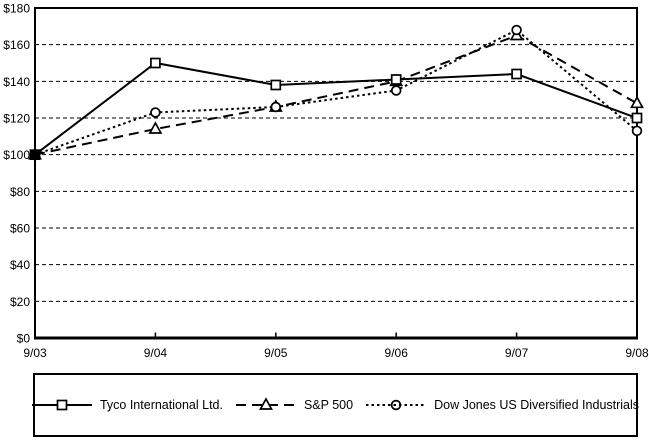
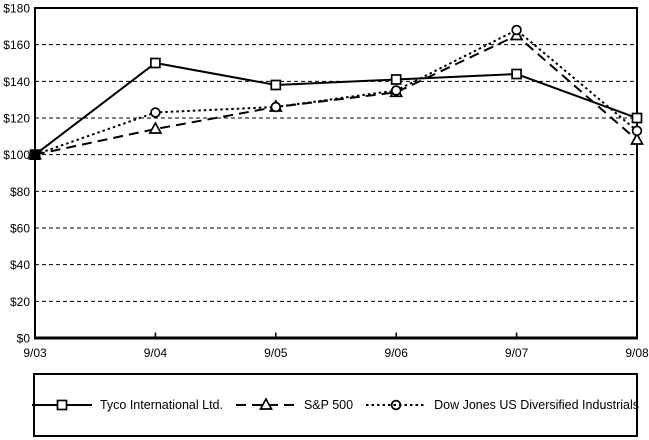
S&P 500/9/06: $140 -> $134
S&P 500/9/08: $128 -> $108
